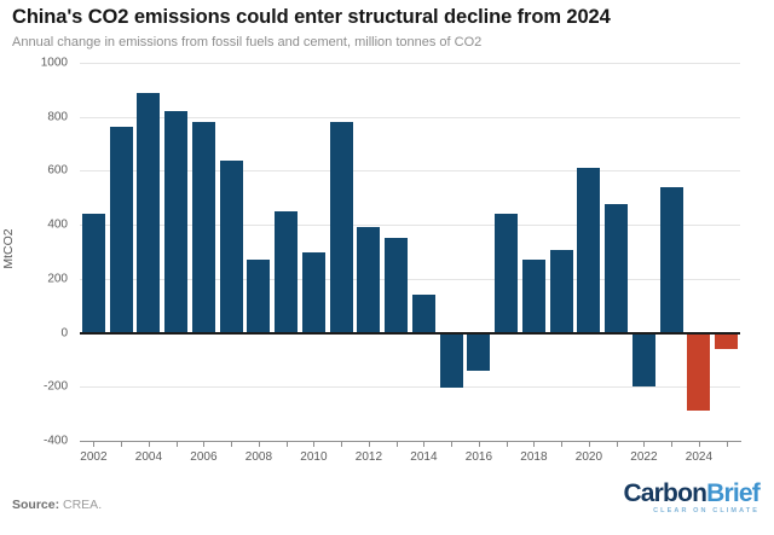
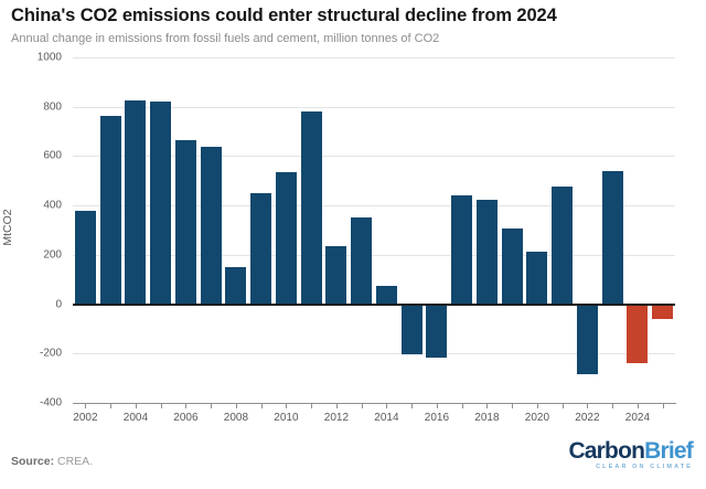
2002: 440 -> 380
2004: 890 -> 820
2006: 780 -> 660
2008: 270 -> 150
2010: 300 -> 540
2012: 390 -> 240
2014: 140 -> 80
2016: -140 -> -220
2018: 270 -> 420
2020: 610 -> 220
2022: -200 -> -280
2024: -290 -> -240
